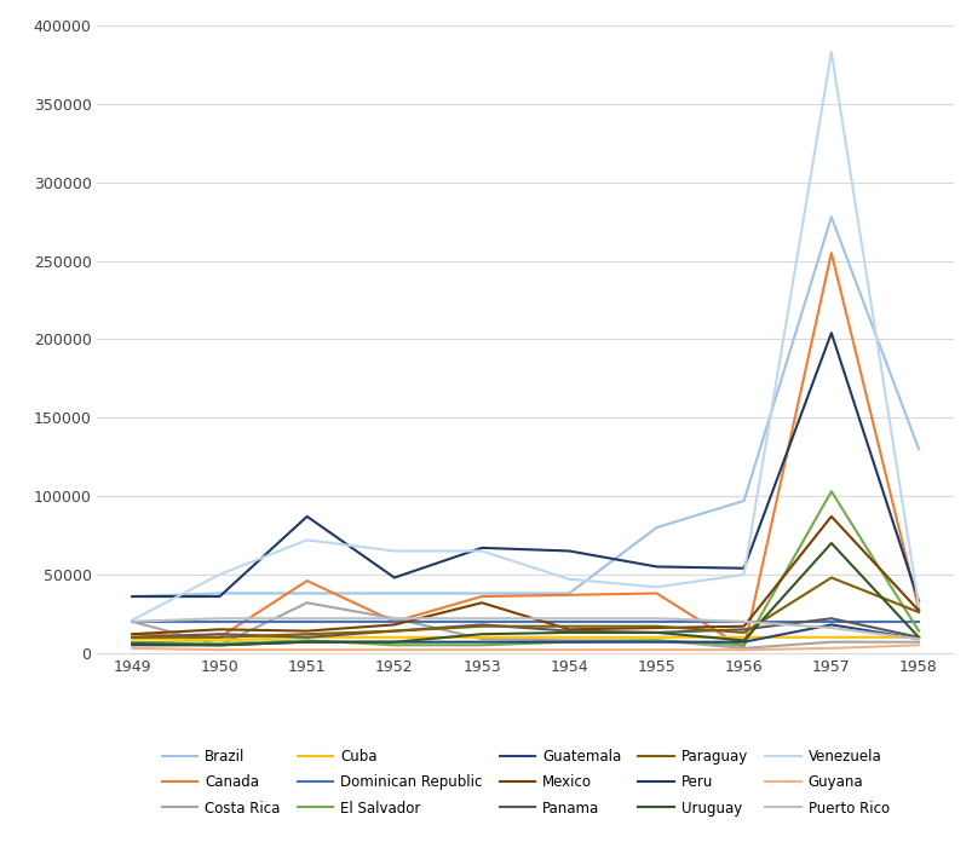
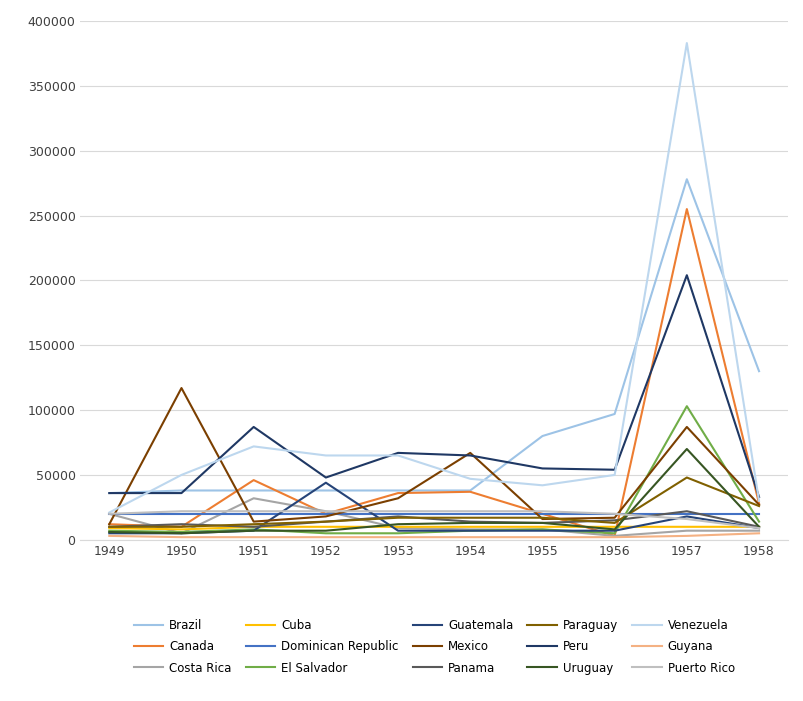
Mexico/1950: 15000 -> 117000
Guatemala/1952: 7000 -> 44000
Mexico/1954: 15000 -> 67000
Canada/1955: 38000 -> 20000
